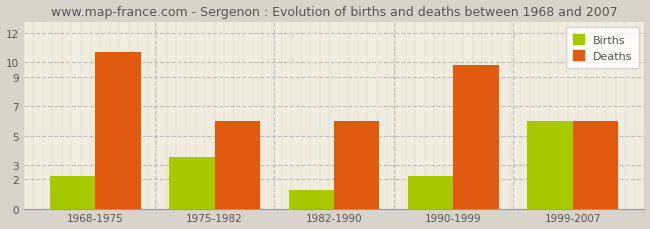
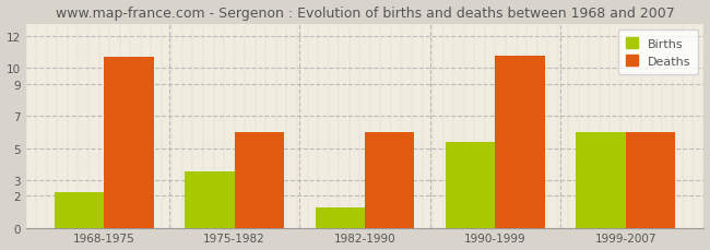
Births/1990-1999: 2.2 -> 5.4
Deaths/1990-1999: 9.8 -> 10.8
